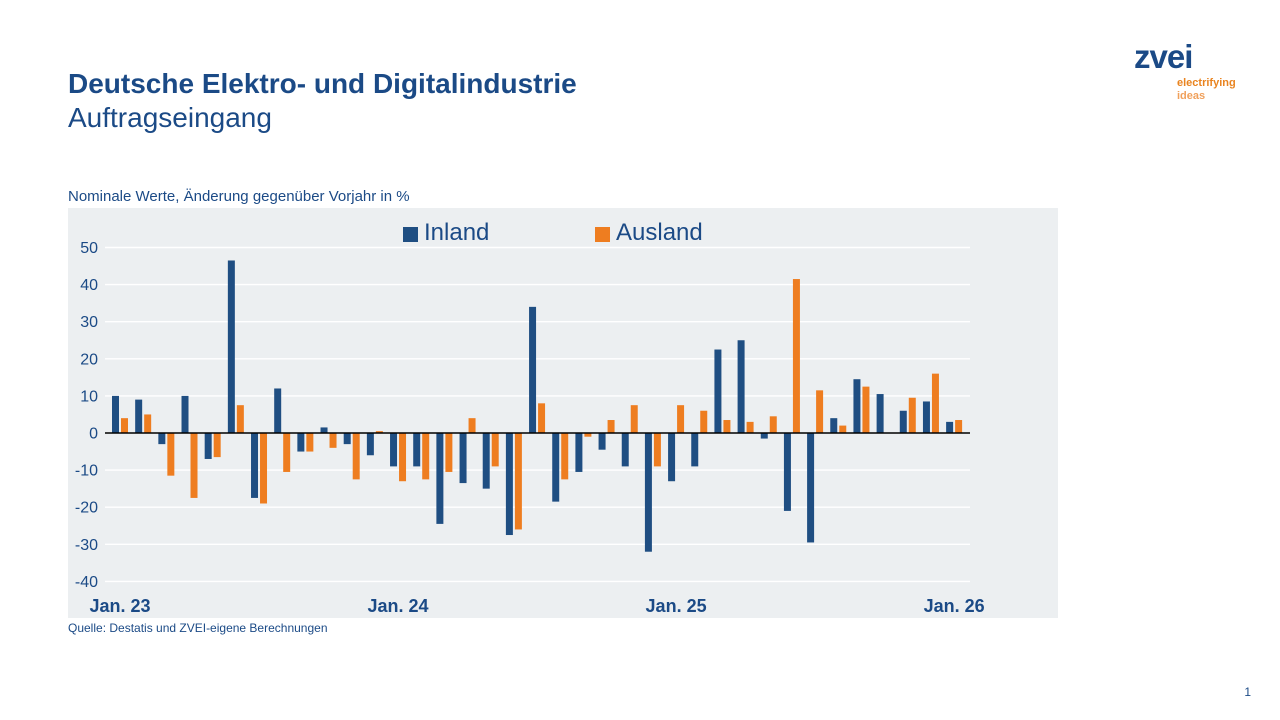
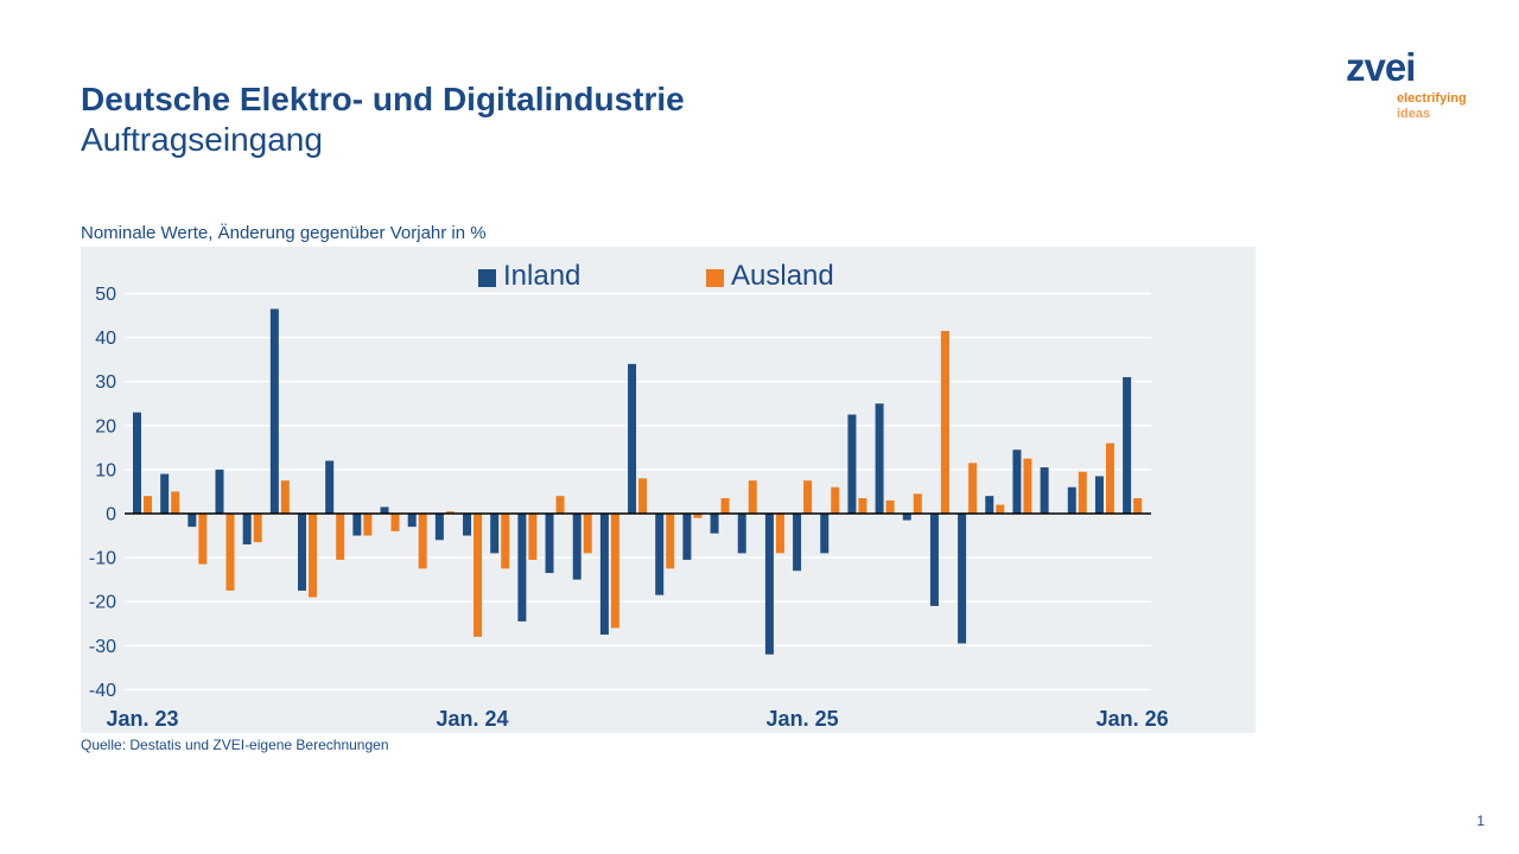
Inland/Jan. 23: 10 -> 23
Inland/Jan. 24: -9 -> -5
Ausland/Jan. 24: -13 -> -28
Inland/Jan. 26: 3 -> 31
